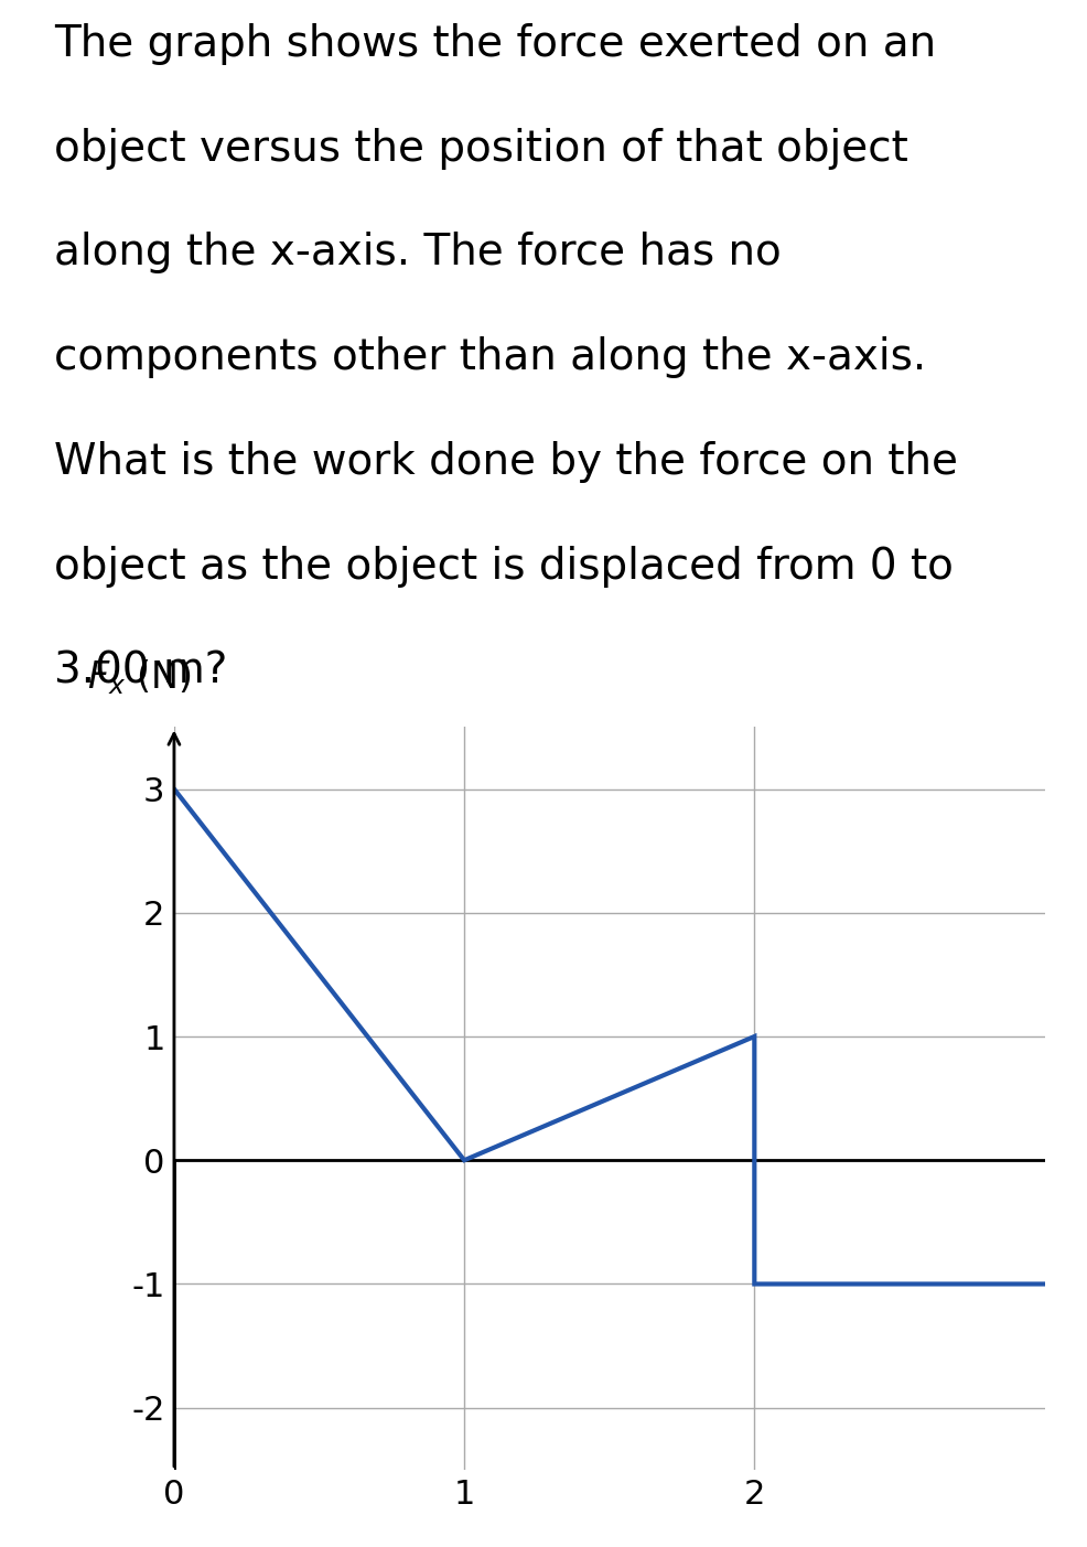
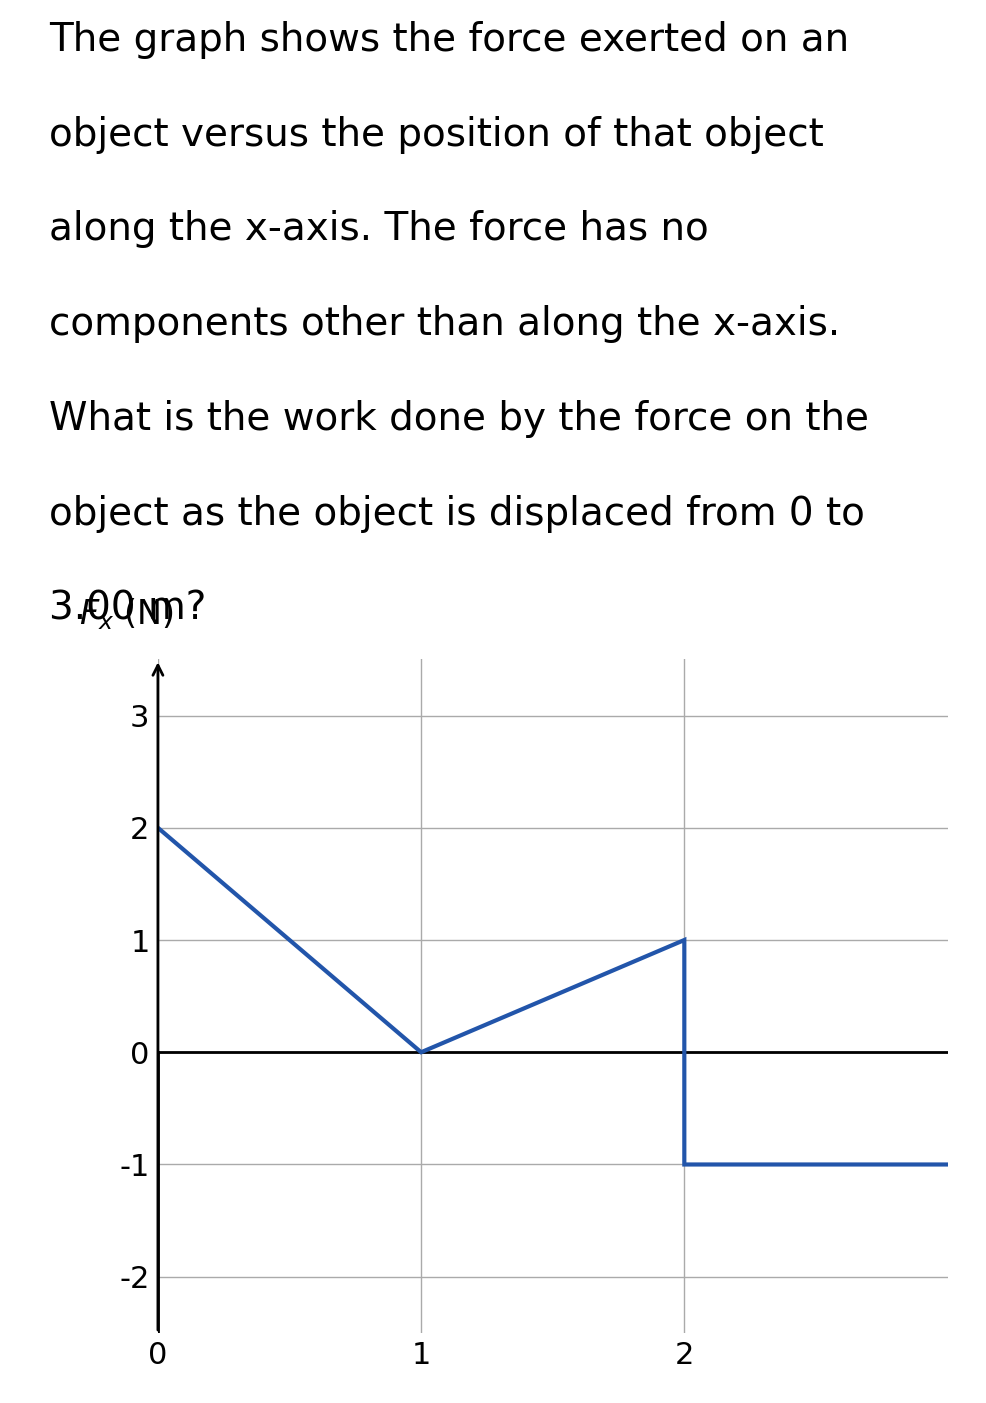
0: 3 -> 2
